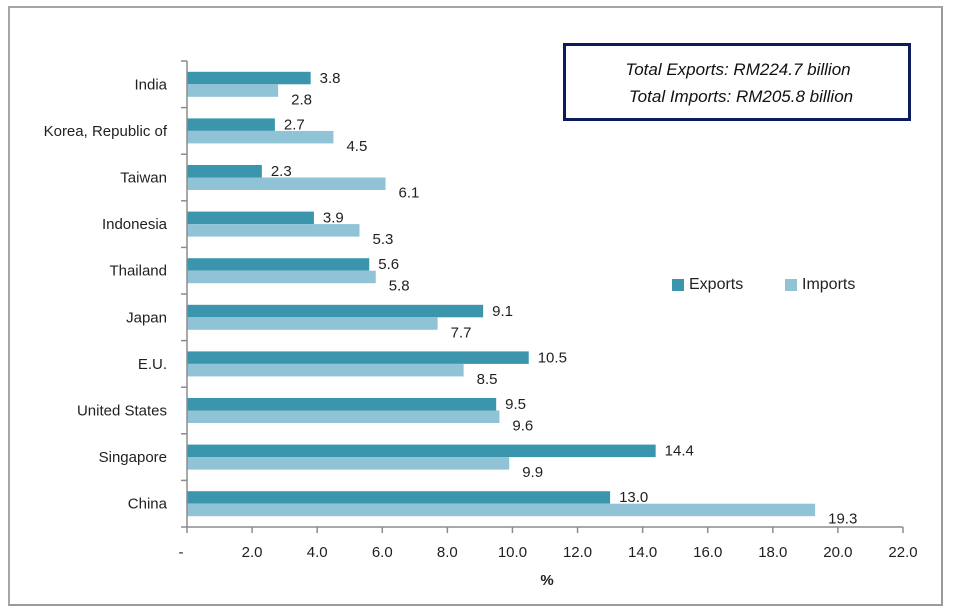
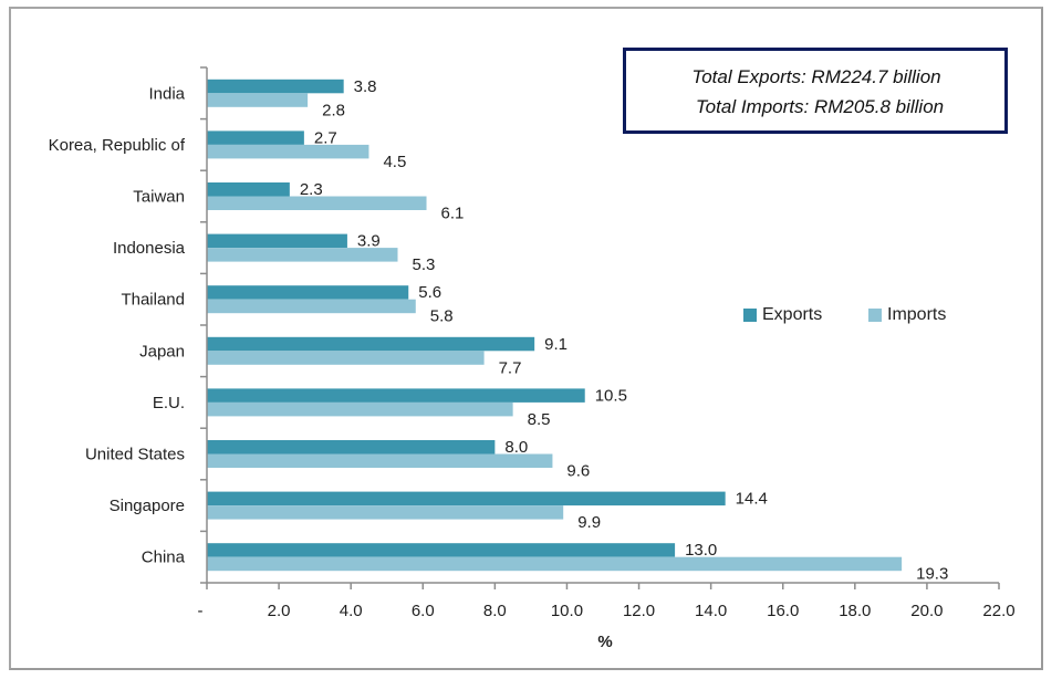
Exports/United States: 9.5 -> 8.0
